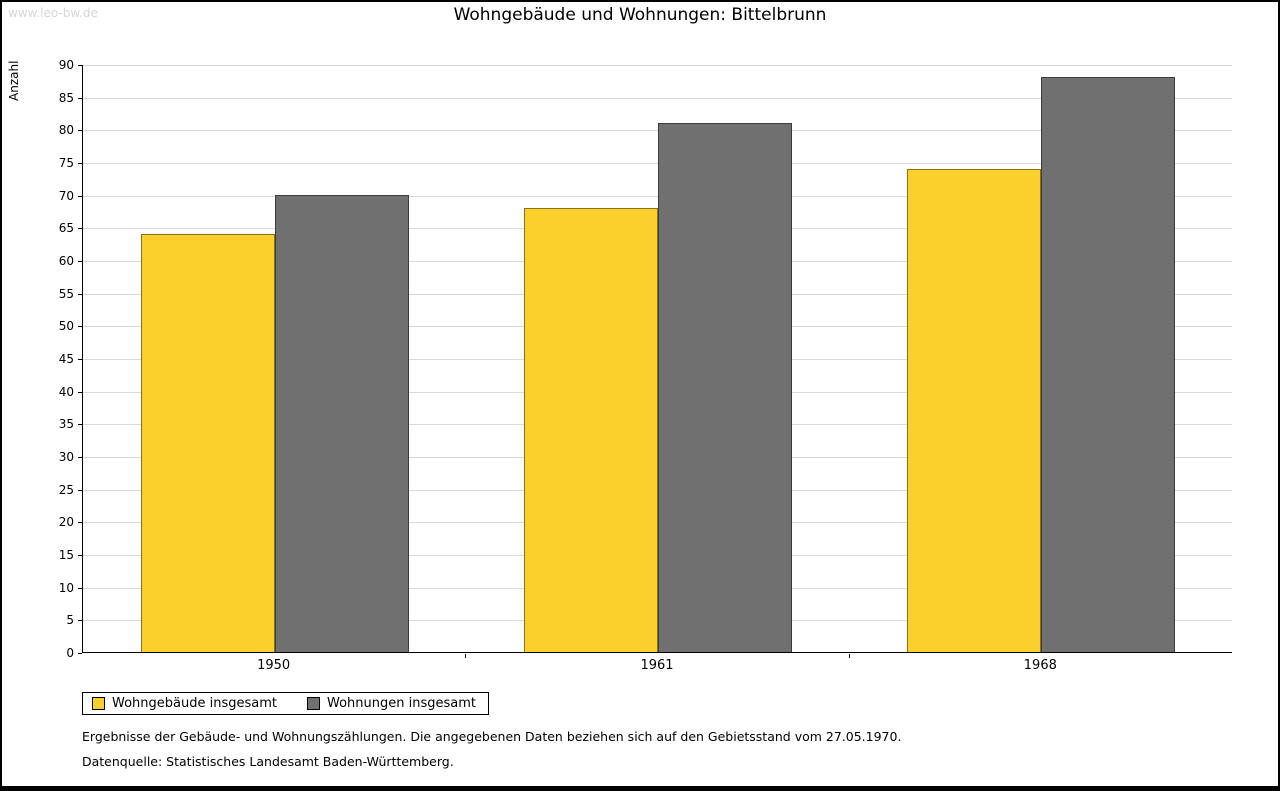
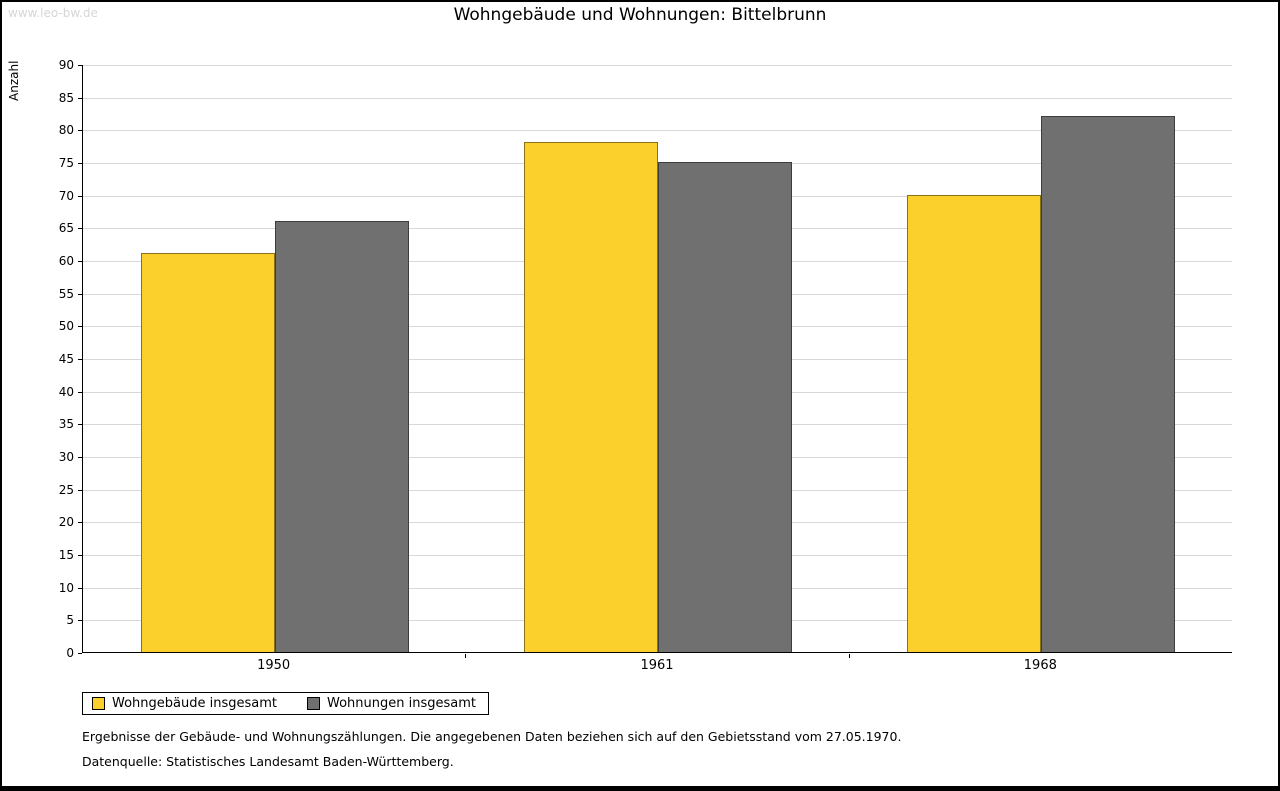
Wohngebäude insgesamt/1950: 64 -> 61
Wohnungen insgesamt/1950: 70 -> 66
Wohngebäude insgesamt/1961: 68 -> 78
Wohnungen insgesamt/1961: 81 -> 75
Wohngebäude insgesamt/1968: 74 -> 70
Wohnungen insgesamt/1968: 88 -> 82
